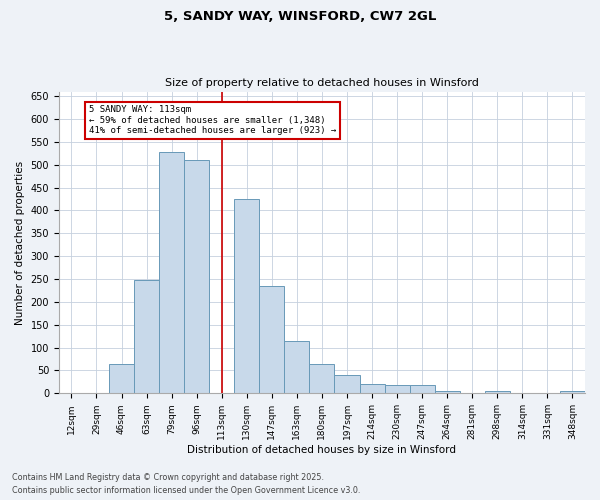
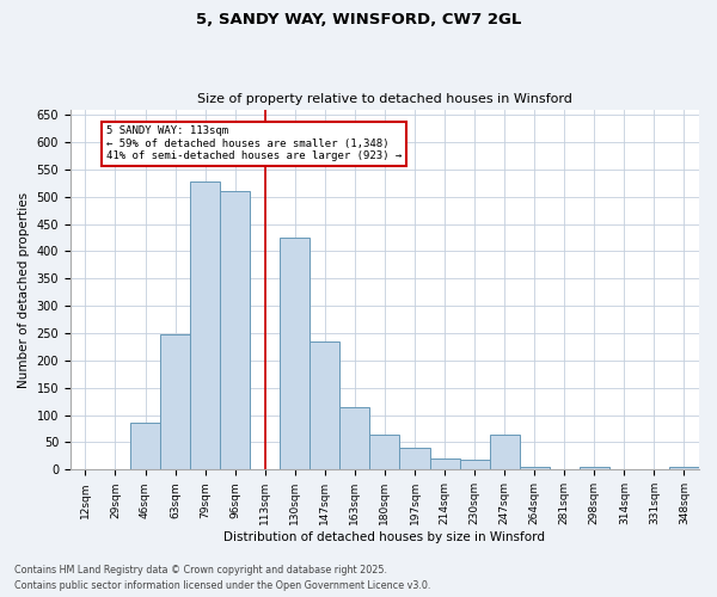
46sqm: 65 -> 85
247sqm: 18 -> 65
